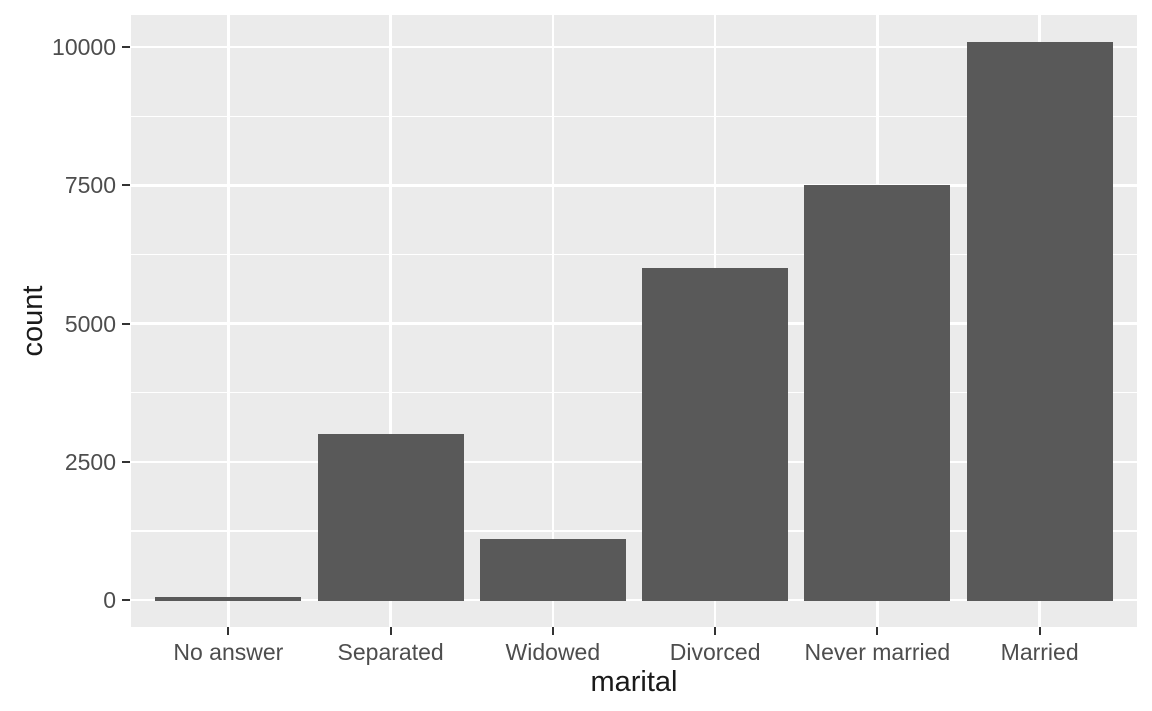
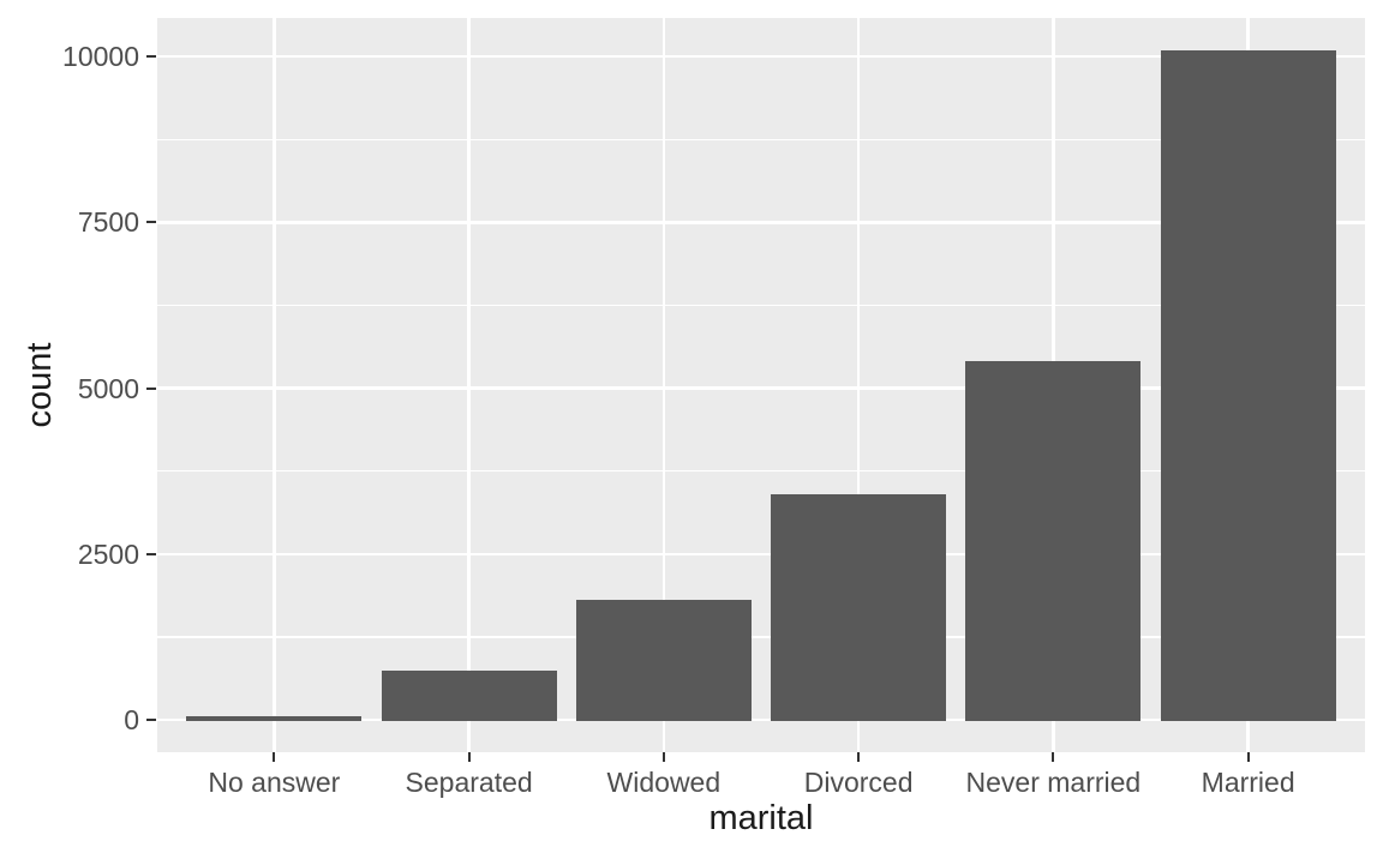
Separated: 3000 -> 800
Widowed: 1100 -> 1800
Divorced: 6000 -> 3400
Never married: 7500 -> 5400
